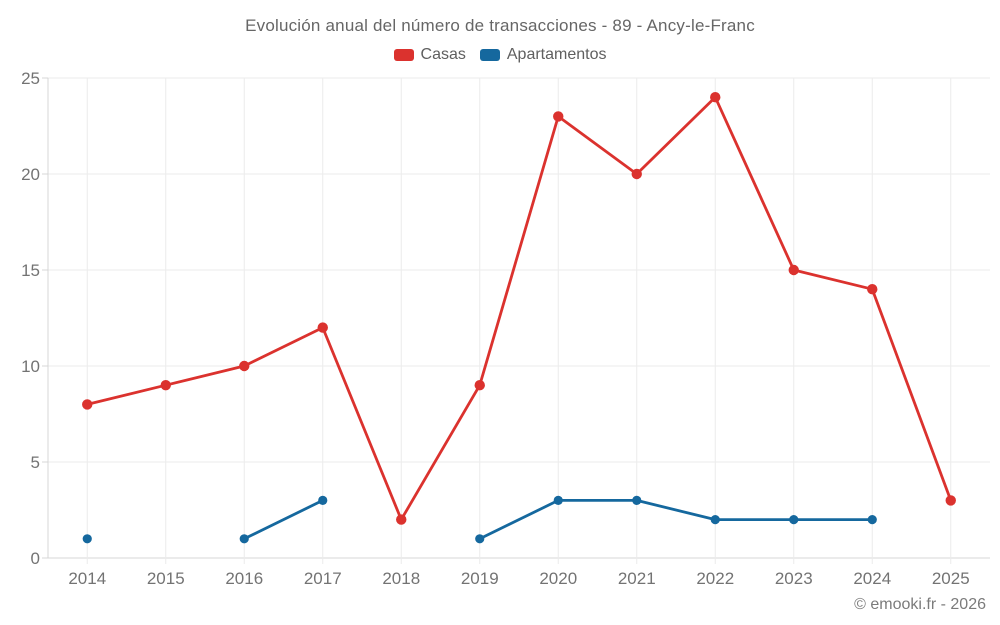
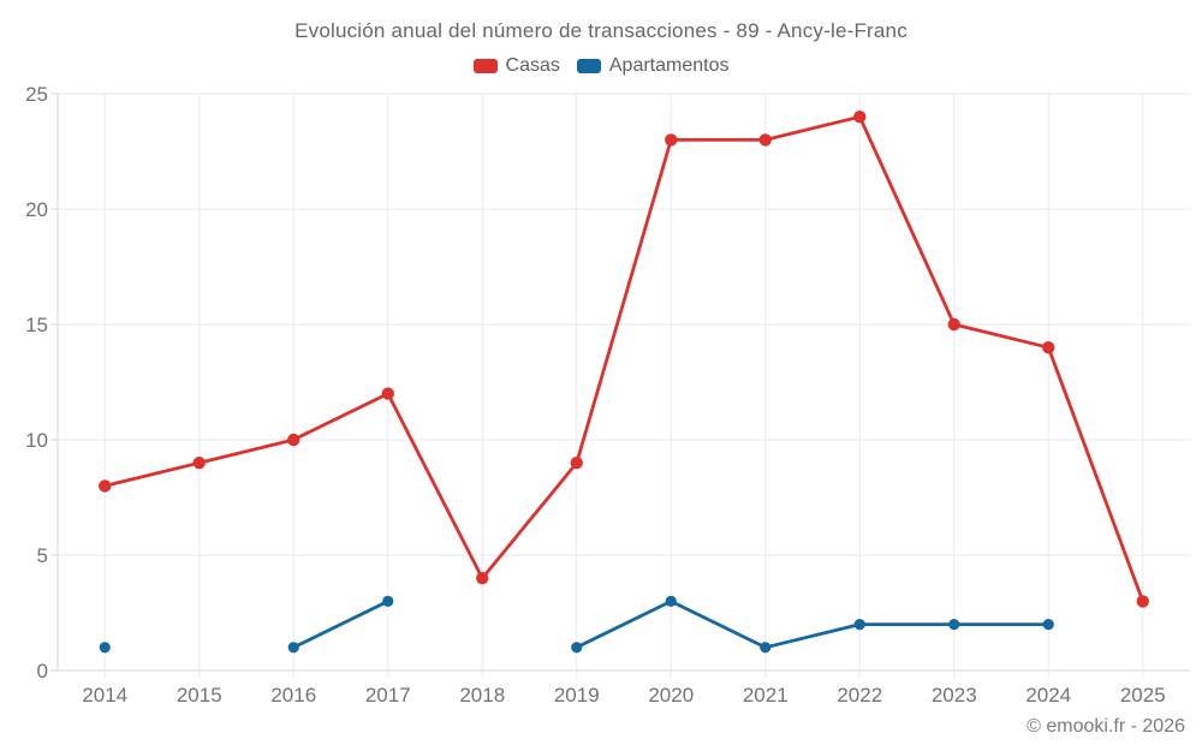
Casas/2018: 2 -> 4
Casas/2021: 20 -> 23
Apartamentos/2021: 3 -> 1
